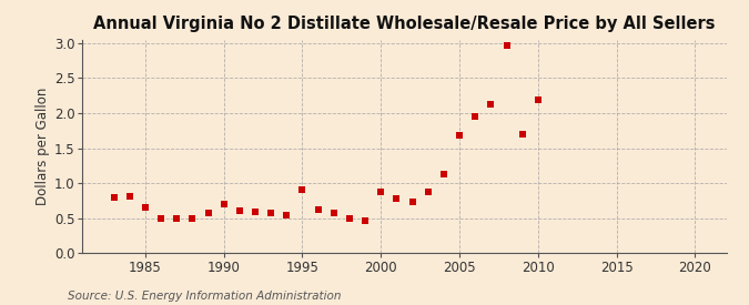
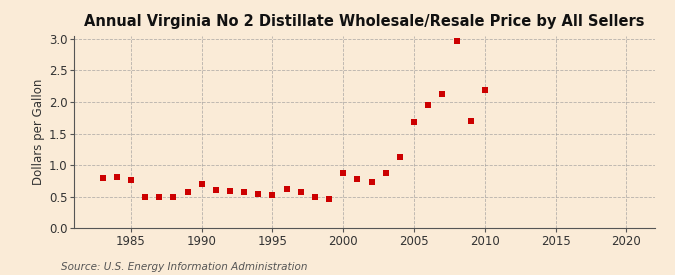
1985: 0.66 -> 0.77
1995: 0.90 -> 0.52
